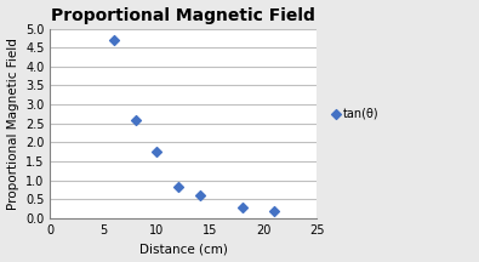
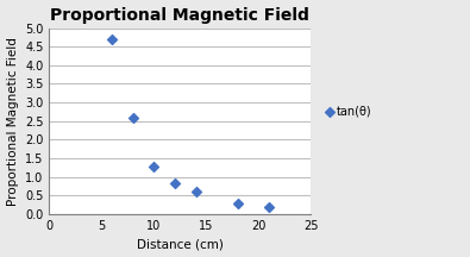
10: 1.75 -> 1.27
